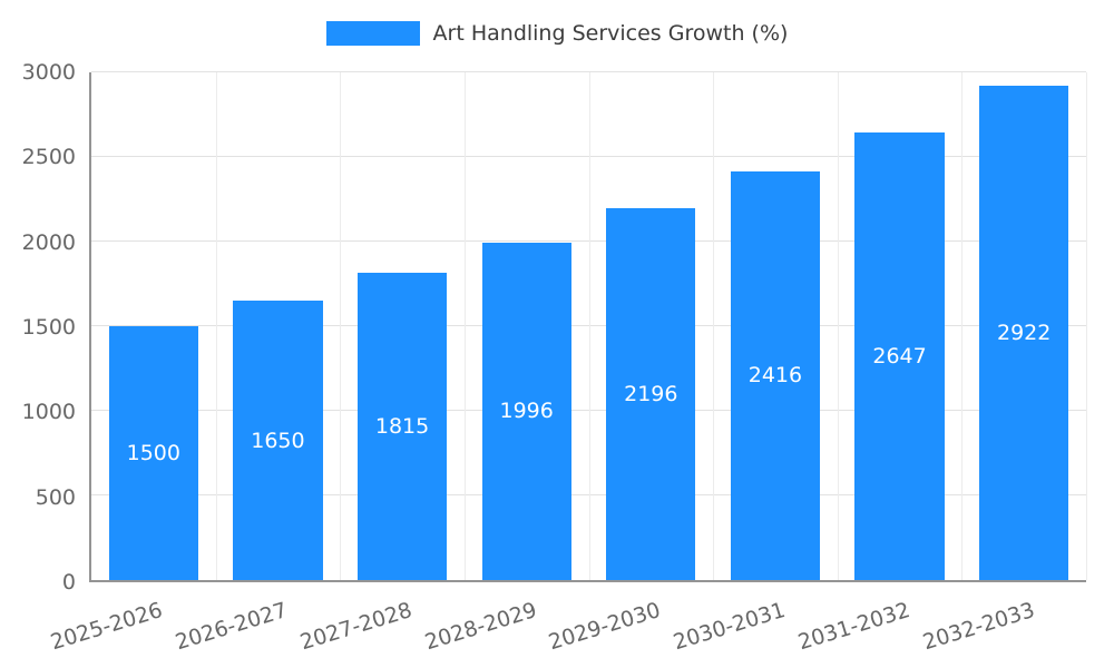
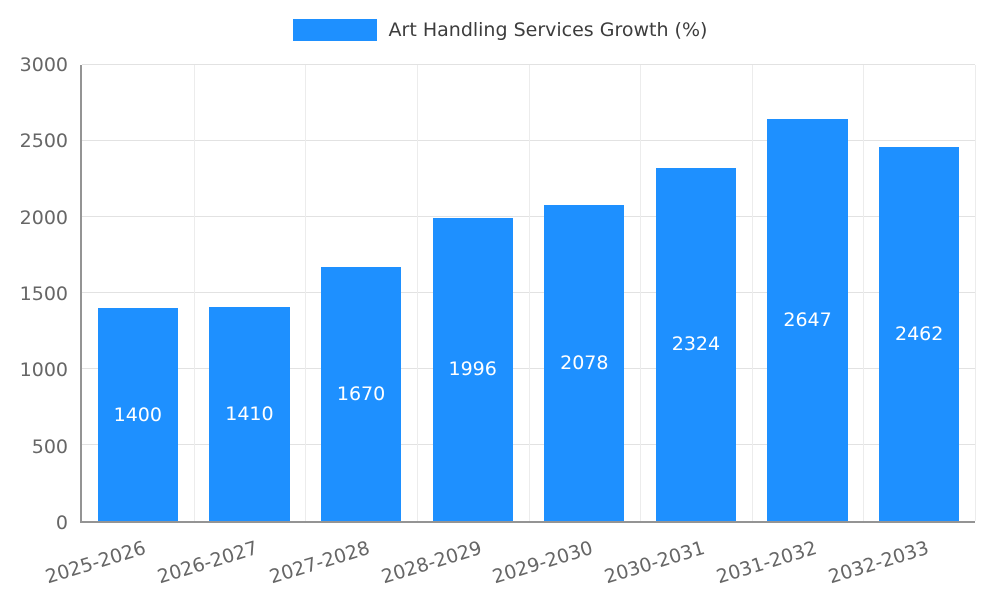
2025-2026: 1500 -> 1400
2026-2027: 1650 -> 1410
2027-2028: 1815 -> 1670
2029-2030: 2196 -> 2078
2030-2031: 2416 -> 2324
2032-2033: 2922 -> 2462
